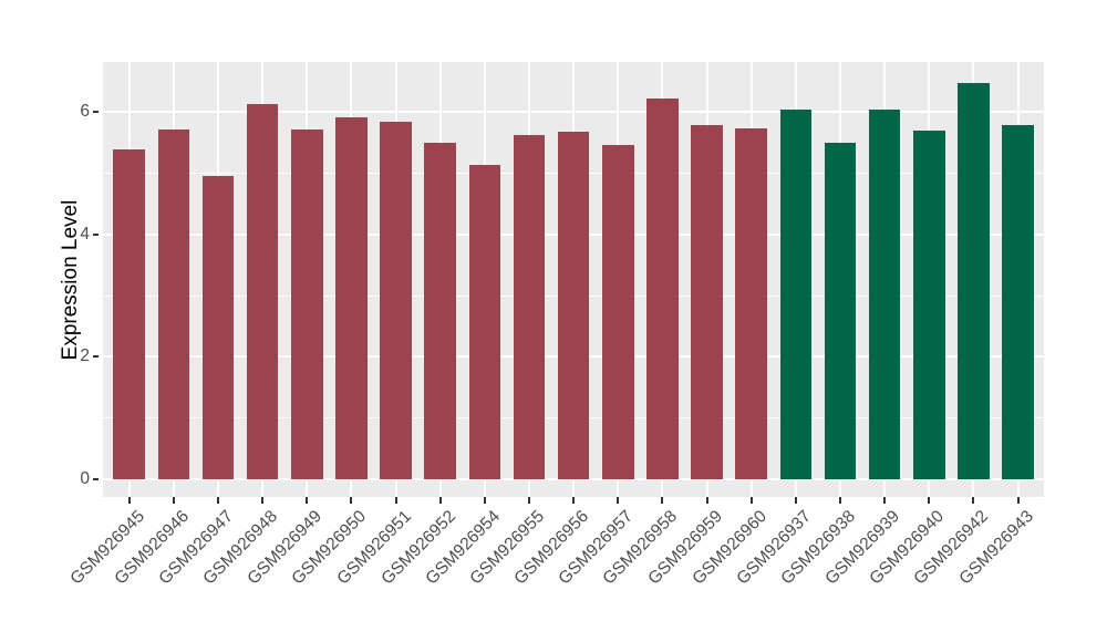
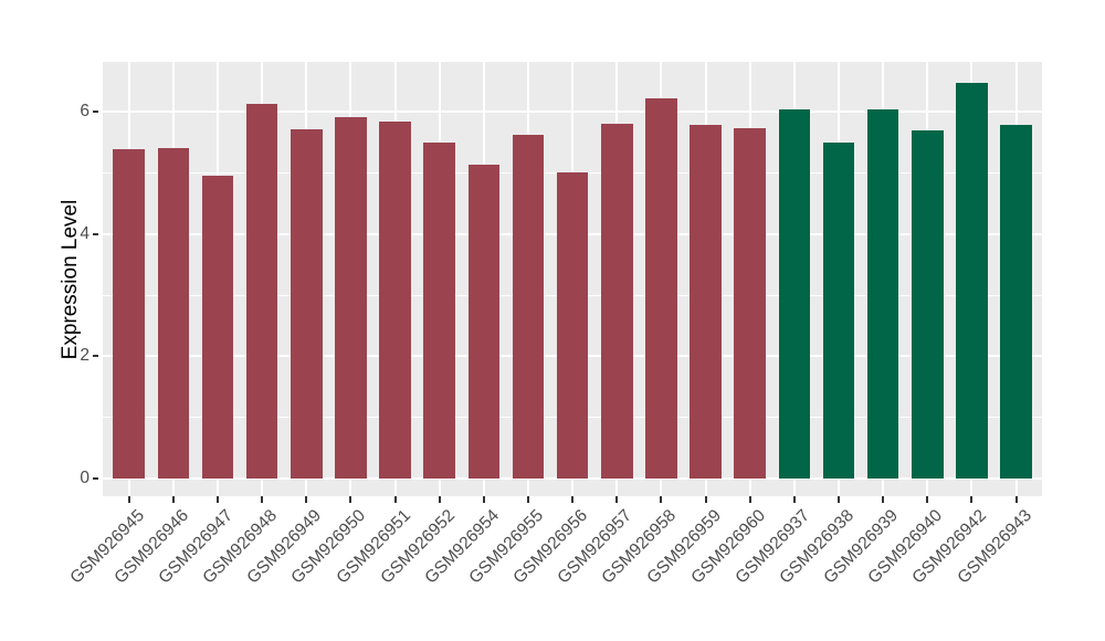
GSM926946: 5.7 -> 5.4
GSM926956: 5.7 -> 5.0
GSM926957: 5.5 -> 5.8
